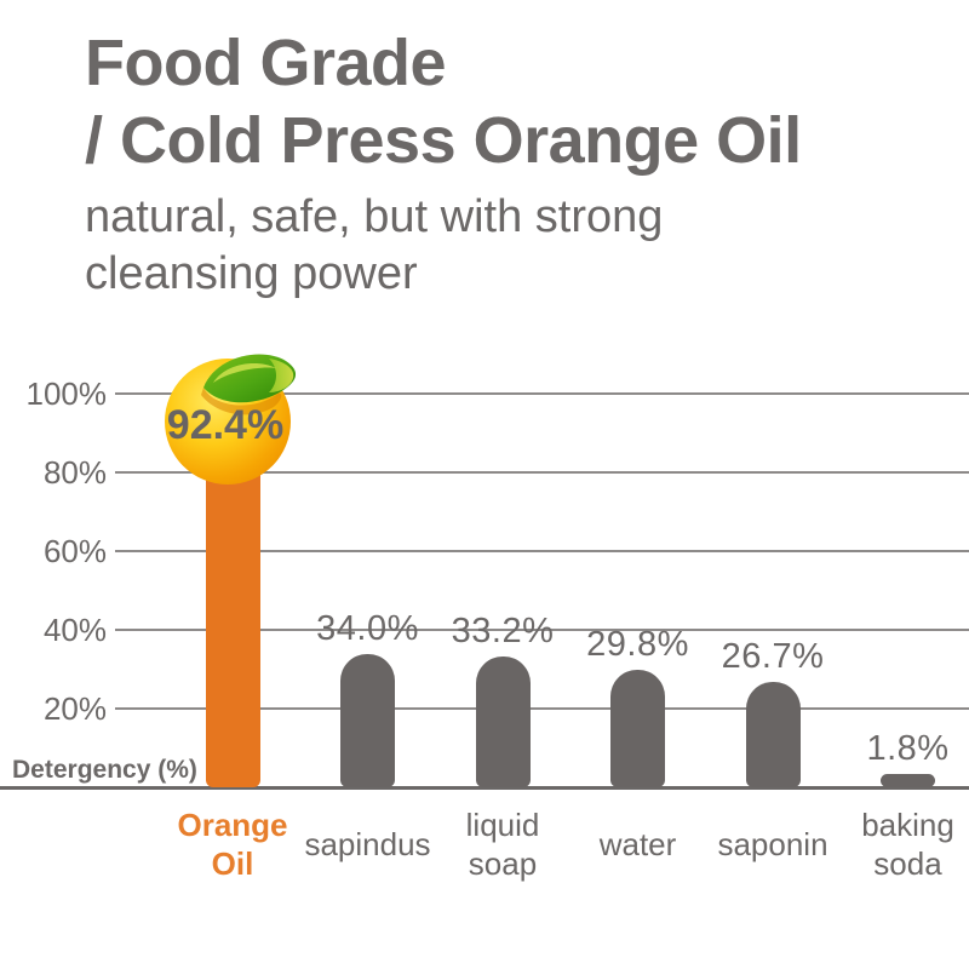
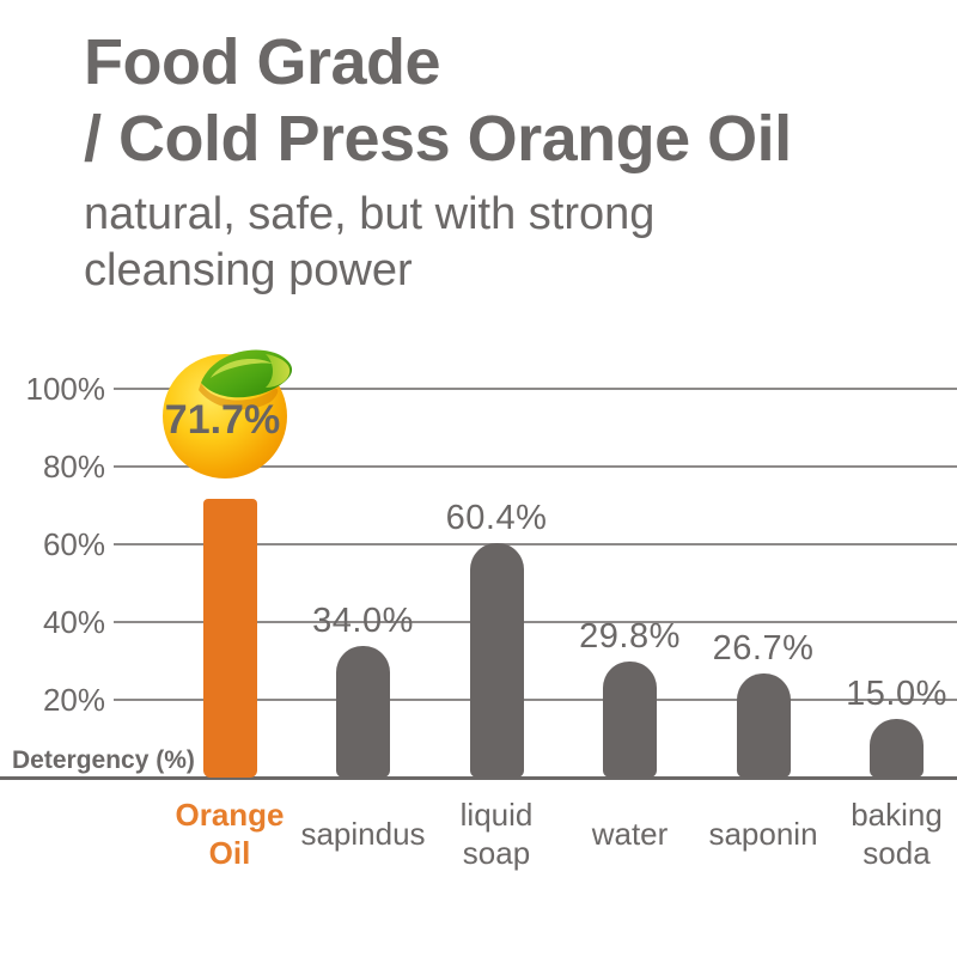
Orange Oil: 92.4% -> 71.7%
liquid soap: 33.2% -> 60.4%
baking soda: 1.8% -> 15.0%
